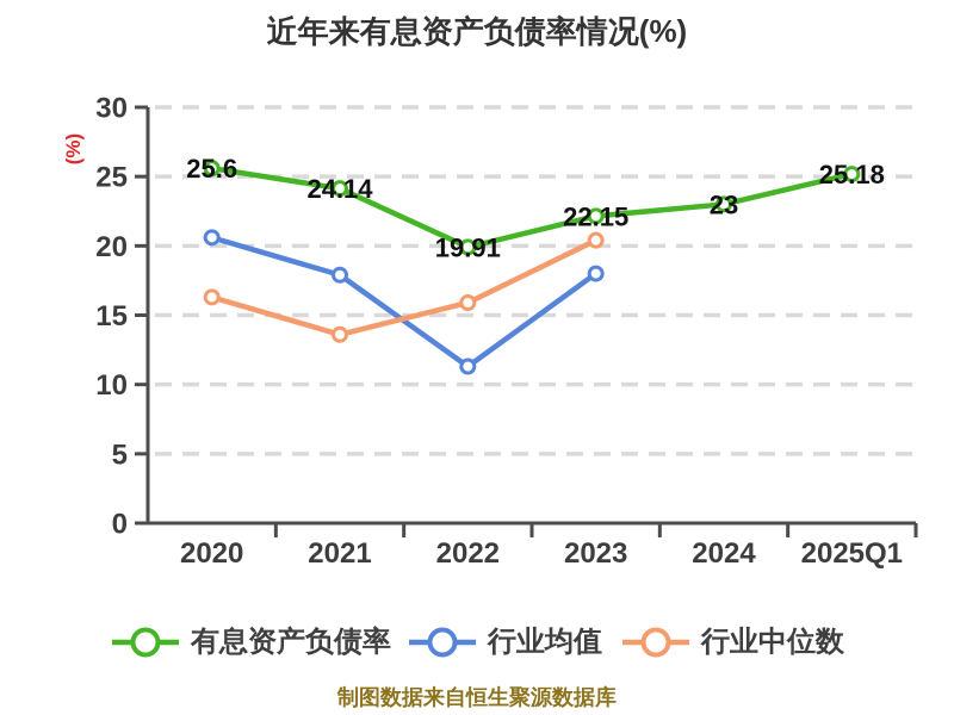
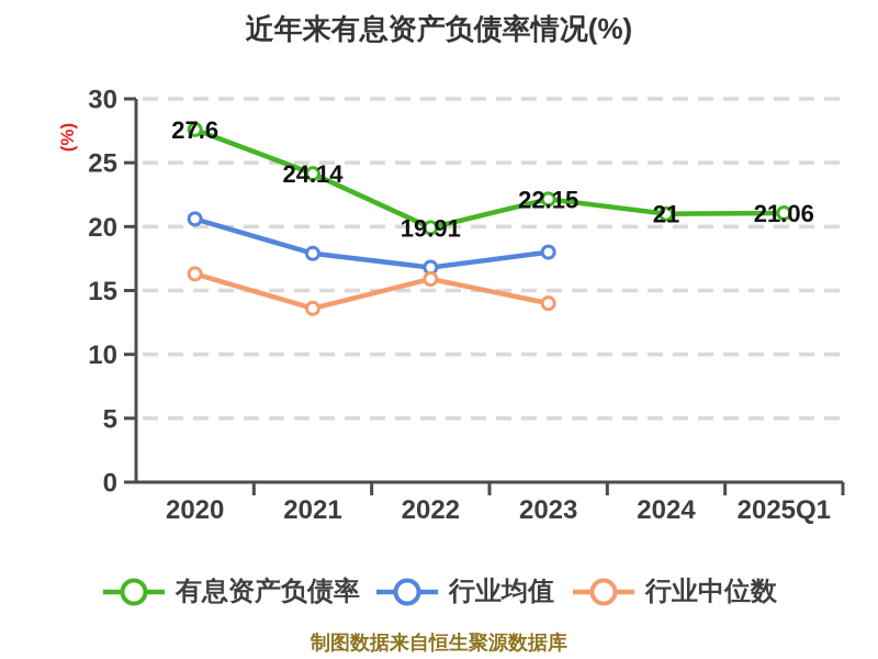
有息资产负债率/2020: 25.6 -> 27.6
行业均值/2022: 11.3 -> 16.8
行业中位数/2023: 20.4 -> 14.0
有息资产负债率/2024: 23 -> 21
有息资产负债率/2025Q1: 25.18 -> 21.06
